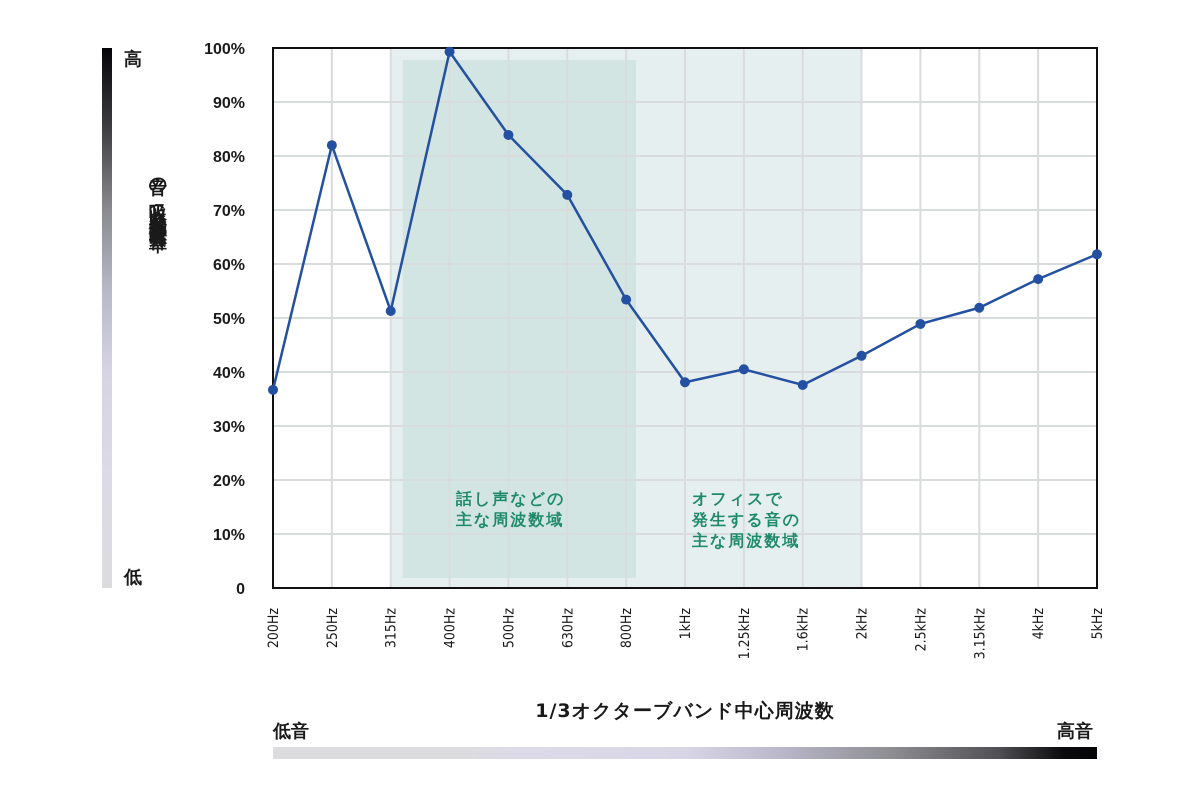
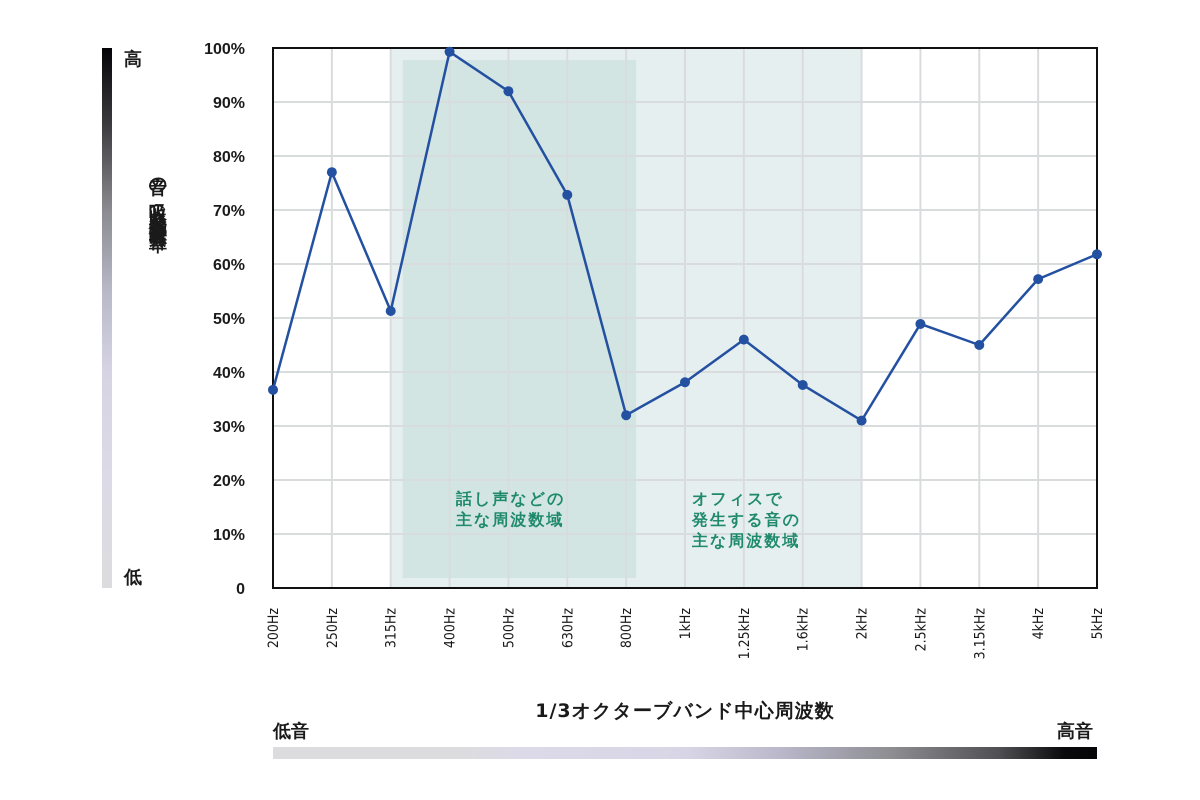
250Hz: 82% -> 77%
500Hz: 84% -> 92%
800Hz: 53% -> 32%
1.25kHz: 40% -> 46%
2kHz: 43% -> 31%
3.15kHz: 52% -> 45%
